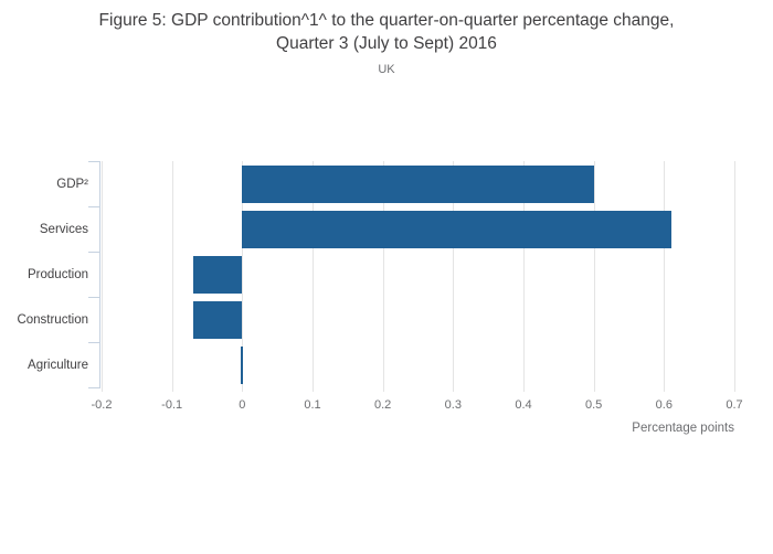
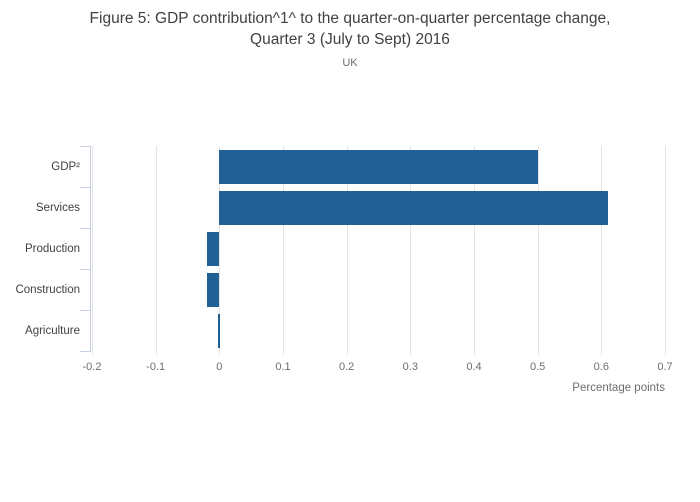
Production: -0.07 -> -0.02
Construction: -0.07 -> -0.02
